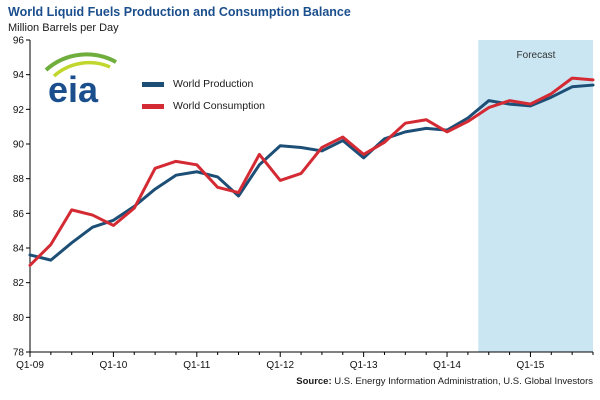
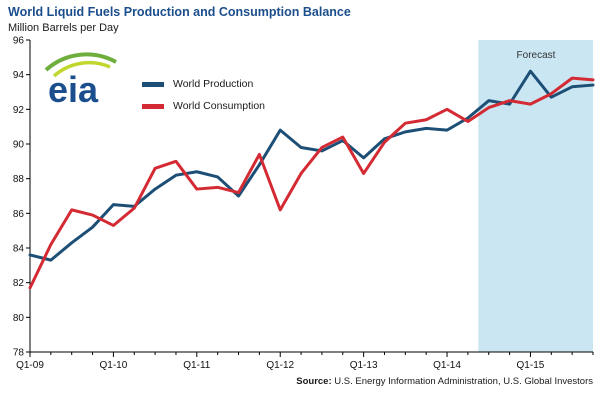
World Consumption/Q1-09: 83.0 -> 81.7
World Production/Q1-10: 85.6 -> 86.5
World Consumption/Q1-11: 88.8 -> 87.4
World Production/Q1-12: 89.9 -> 90.8
World Consumption/Q1-12: 87.9 -> 86.2
World Consumption/Q1-13: 89.4 -> 88.3
World Consumption/Q1-14: 90.7 -> 92.0
World Production/Q1-15: 92.2 -> 94.2
